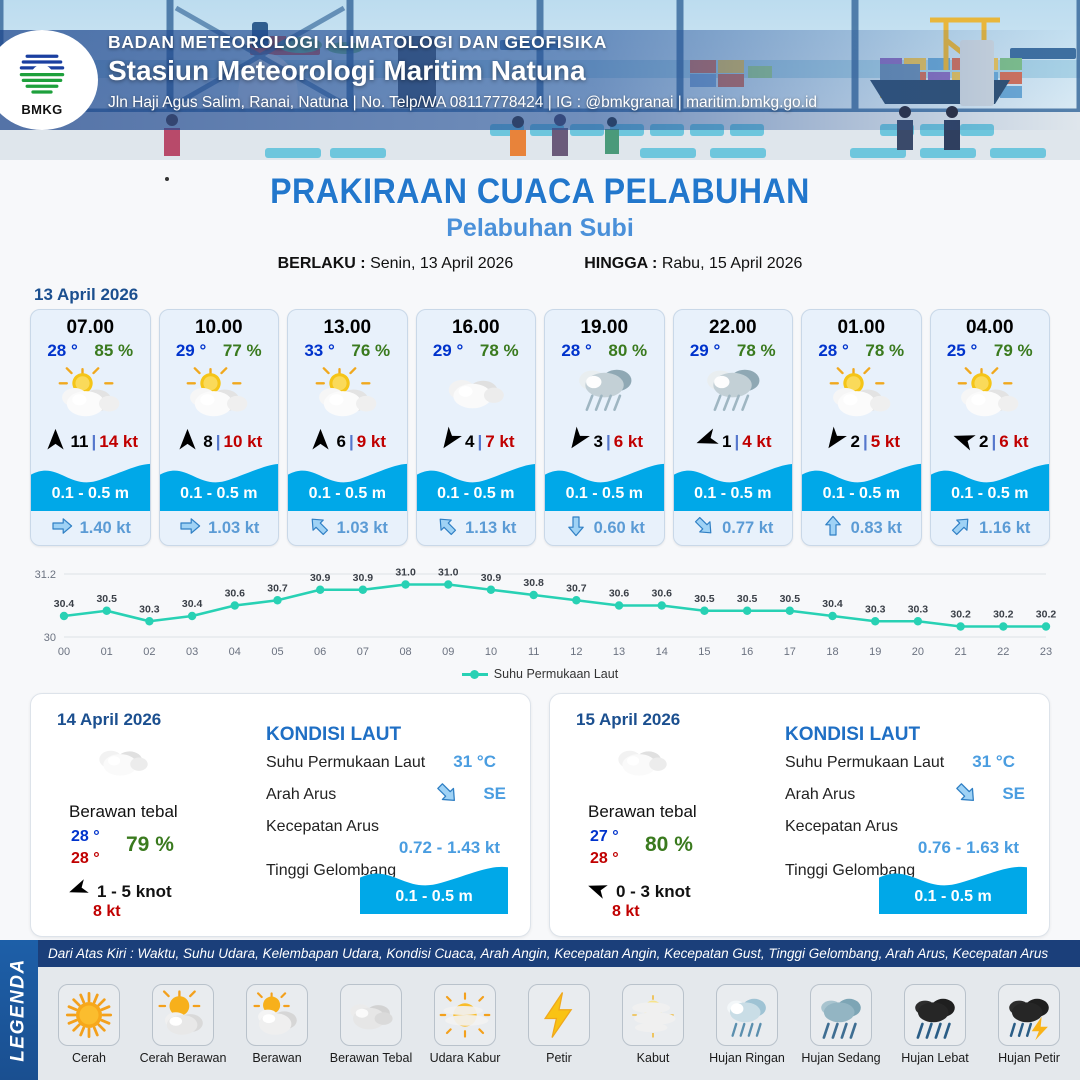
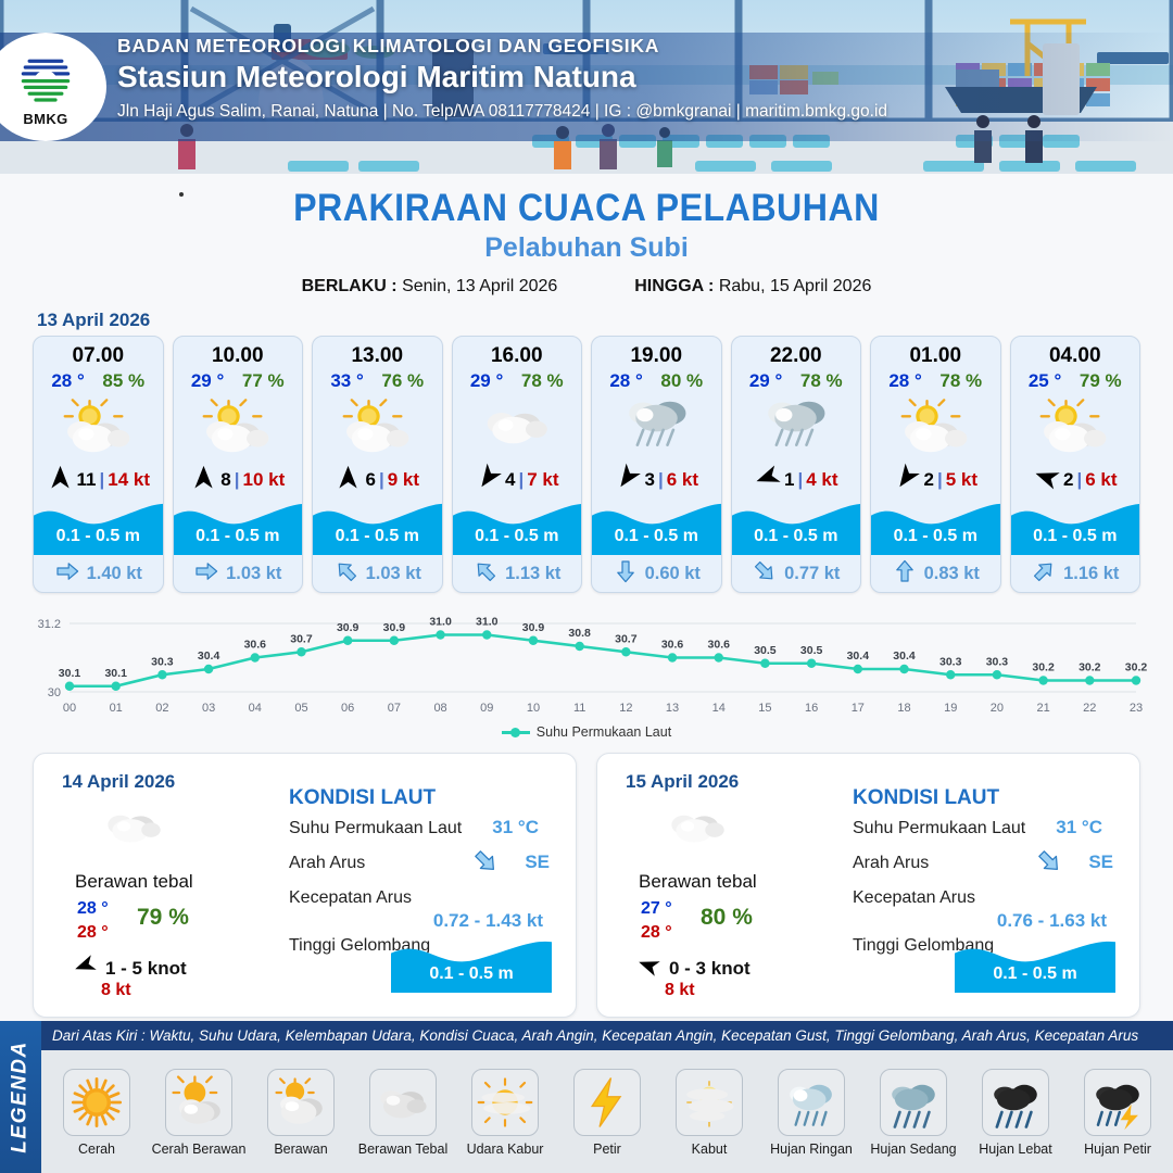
00: 30.4 -> 30.1
01: 30.5 -> 30.1
17: 30.5 -> 30.4
